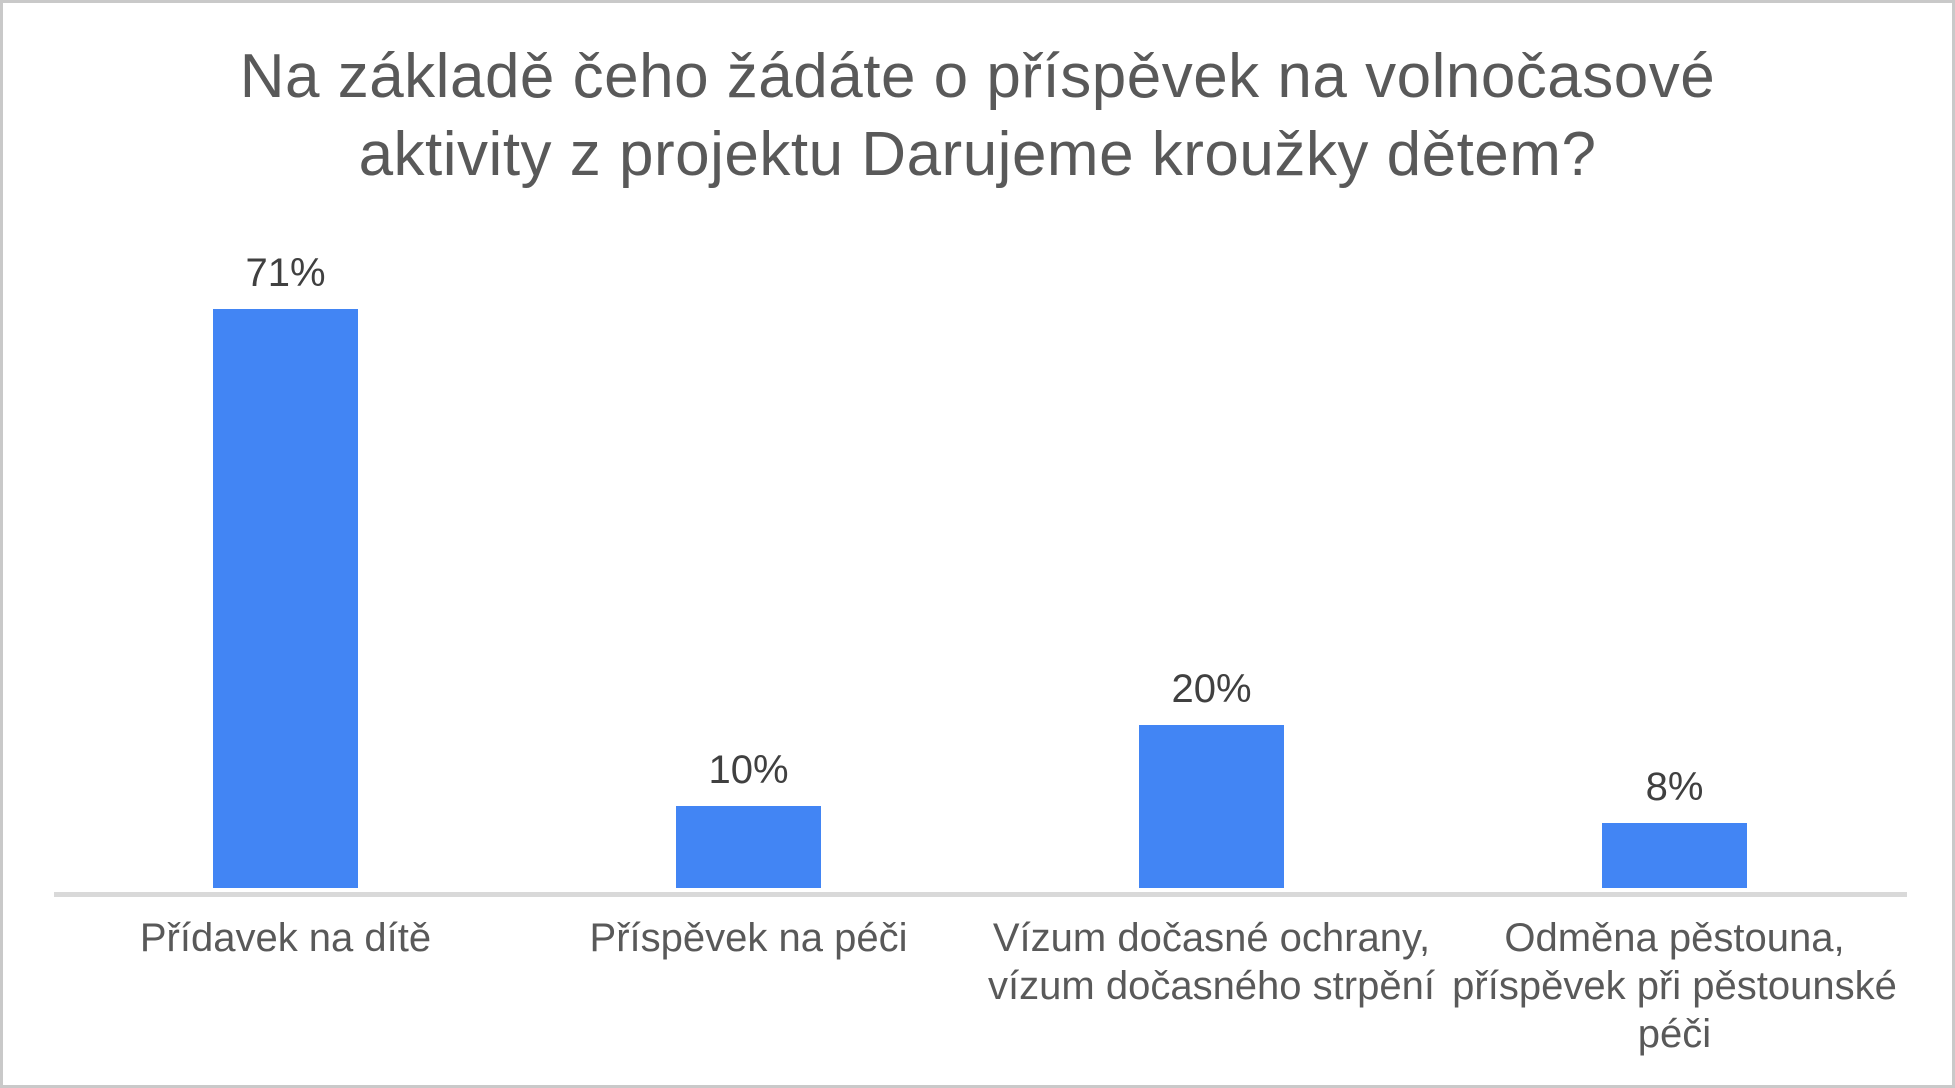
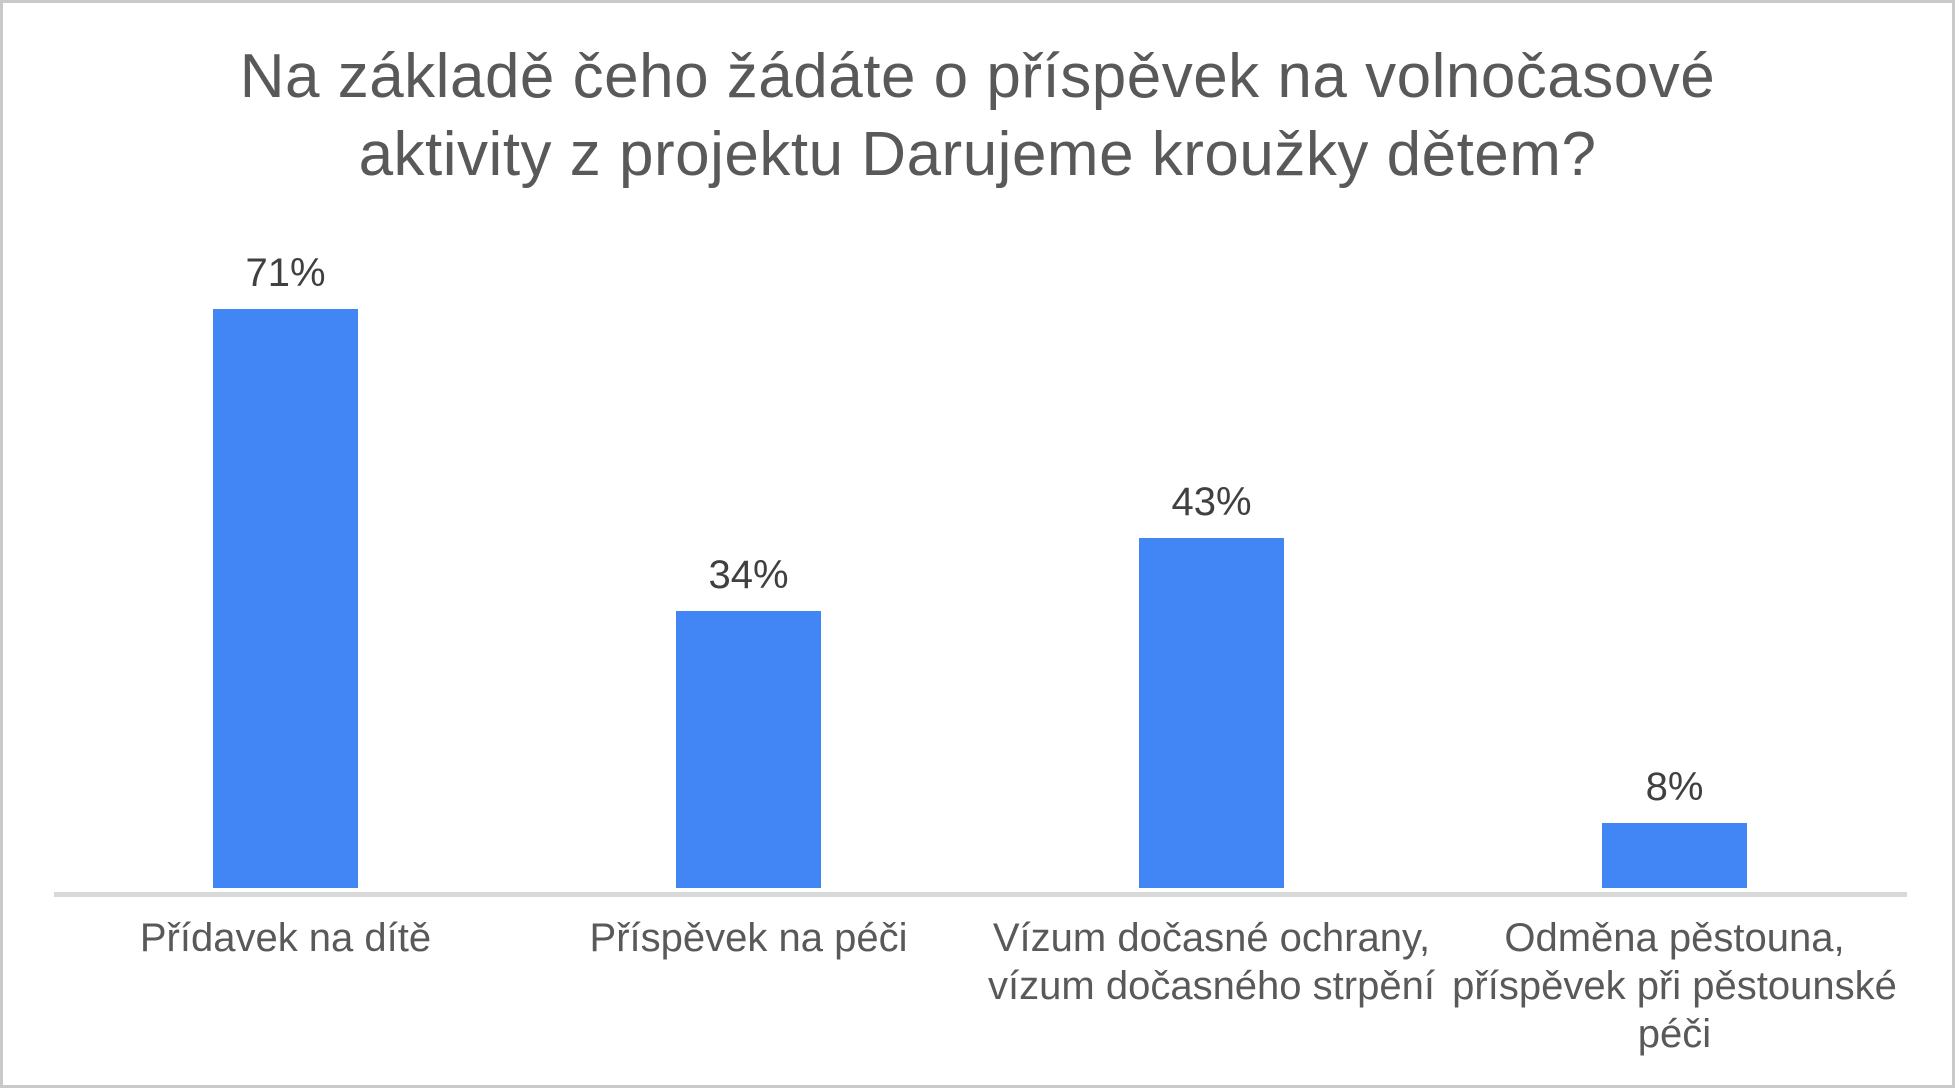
Příspěvek na péči: 10% -> 34%
Vízum dočasné ochrany, vízum dočasného strpění: 20% -> 43%
